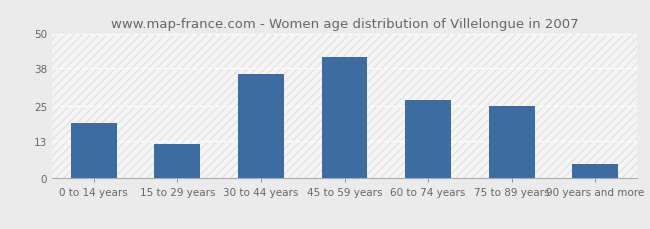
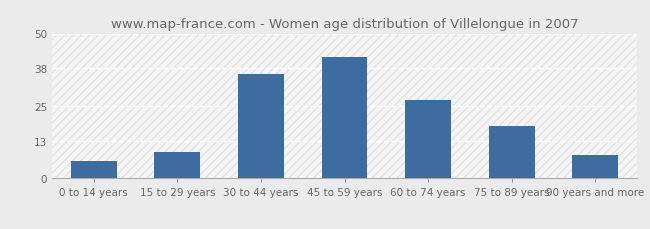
0 to 14 years: 19 -> 6
15 to 29 years: 12 -> 9
75 to 89 years: 25 -> 18
90 years and more: 5 -> 8
